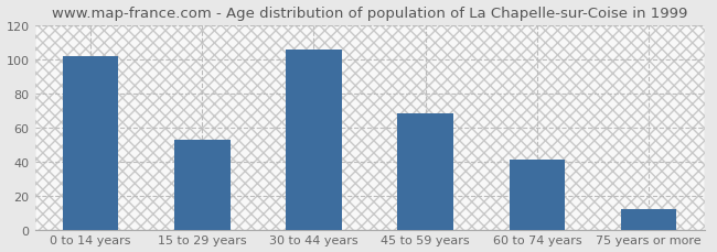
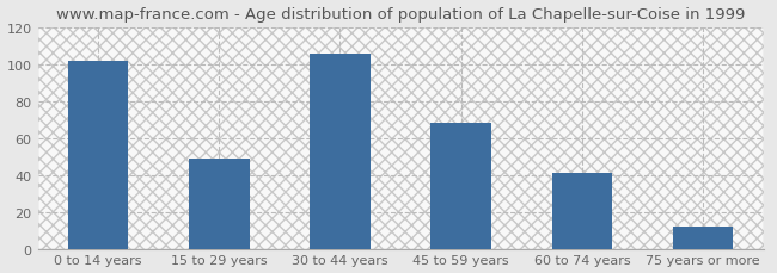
15 to 29 years: 53 -> 49
